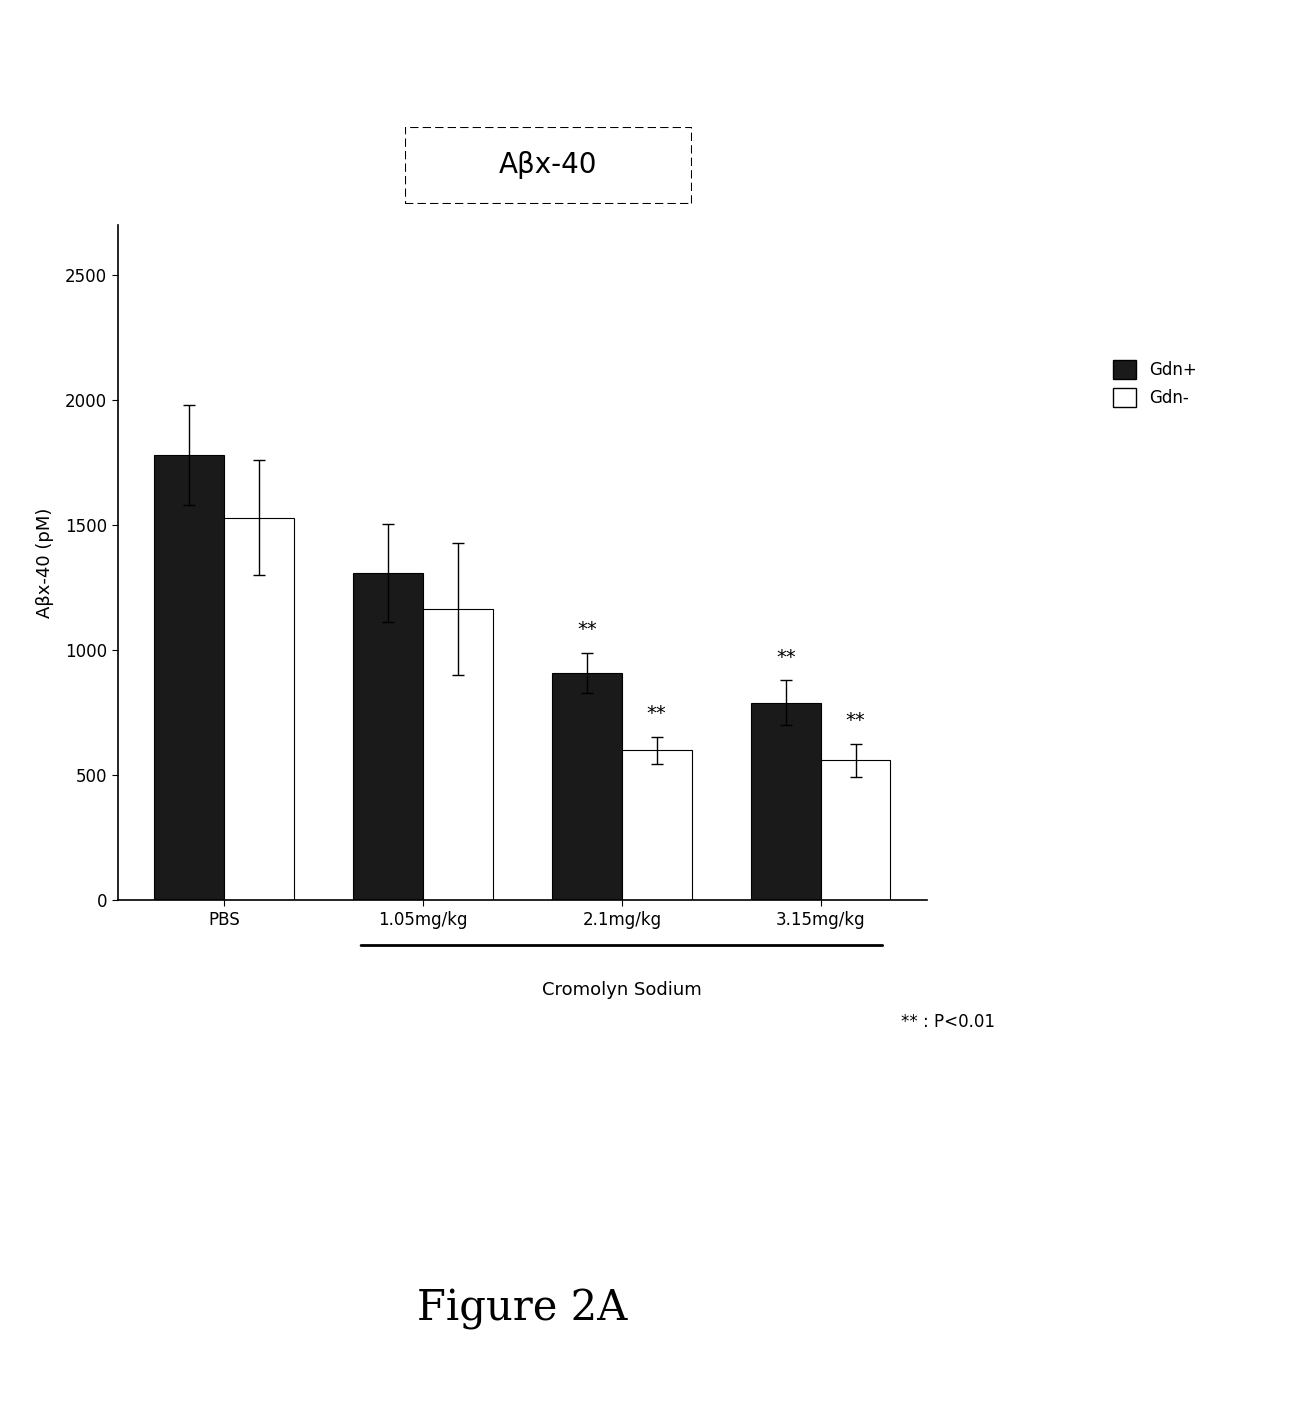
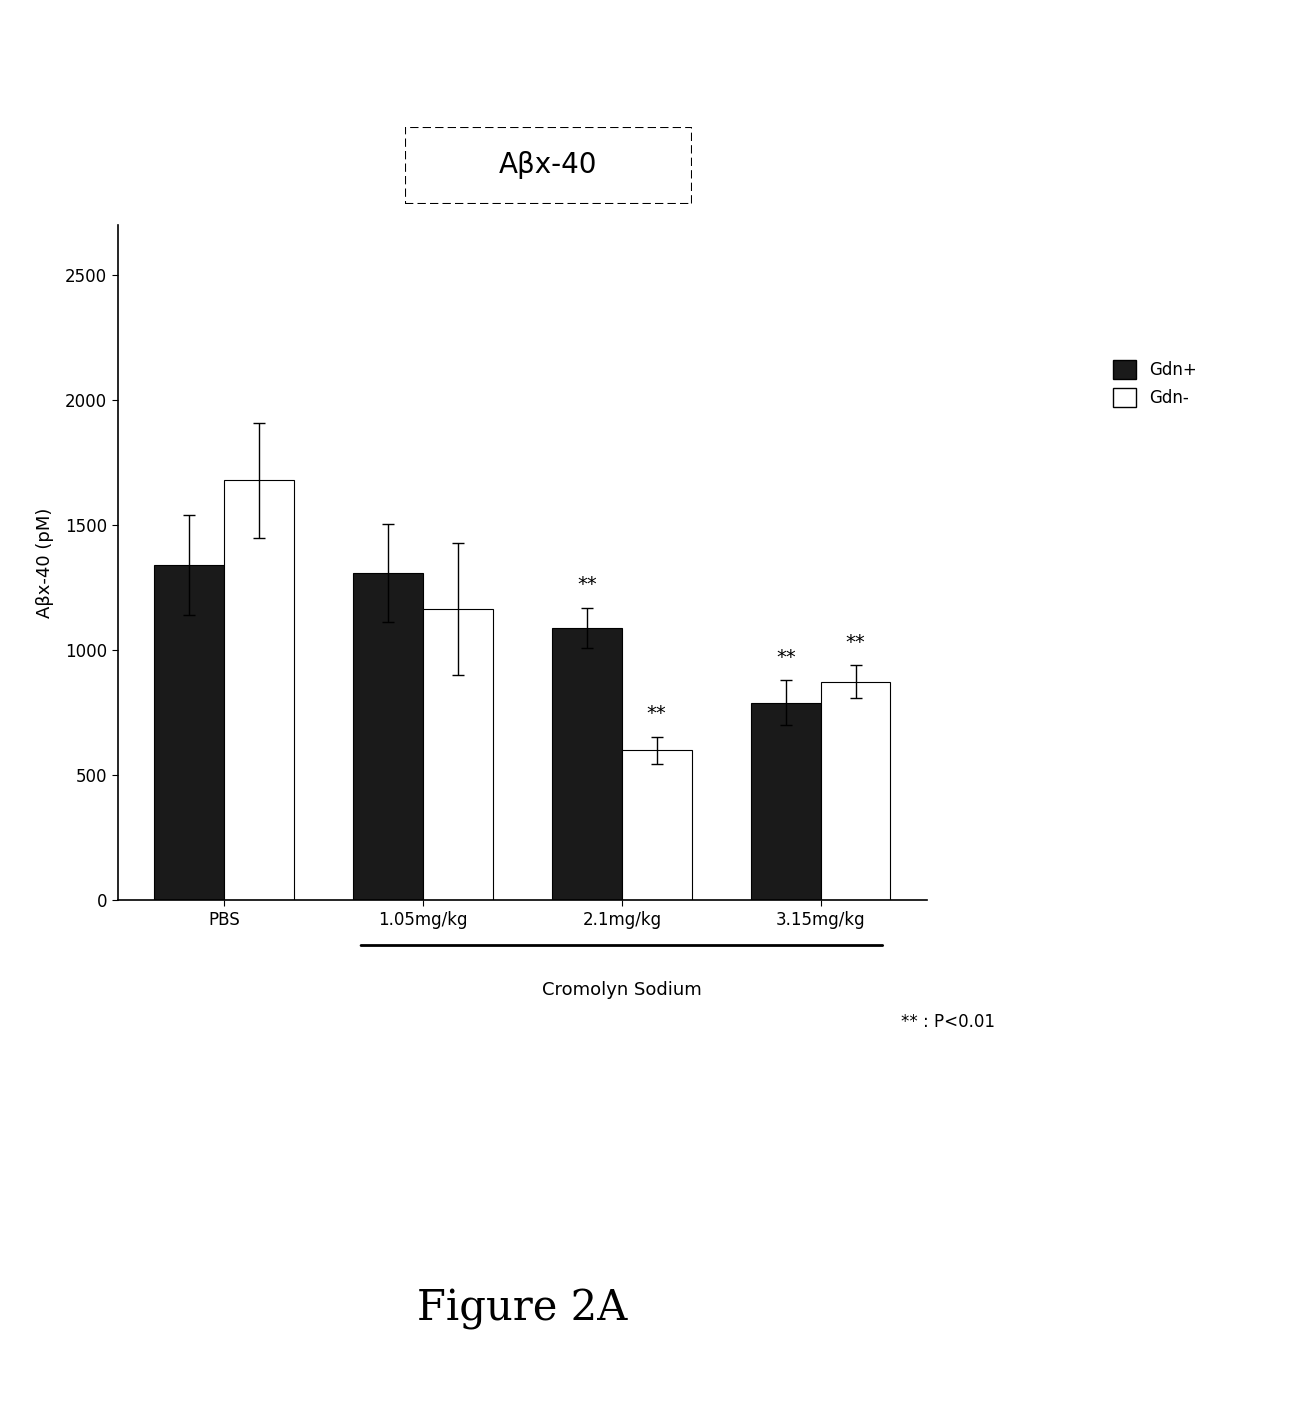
Gdn+/PBS: 1780 -> 1340
Gdn-/PBS: 1530 -> 1680
Gdn+/2.1mg/kg: 910 -> 1090
Gdn-/3.15mg/kg: 560 -> 875
